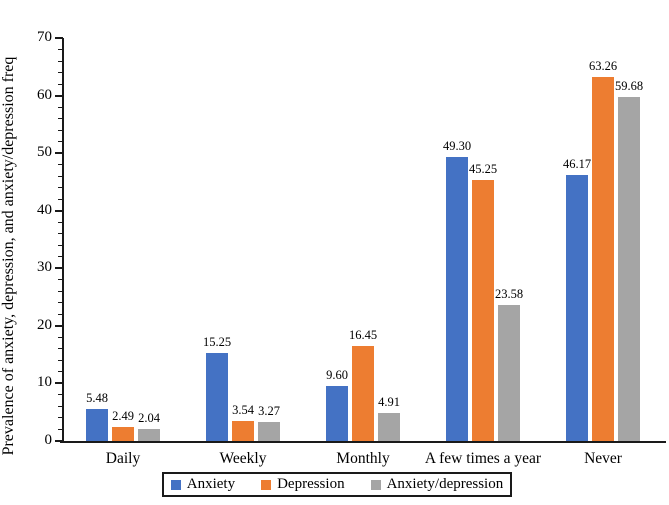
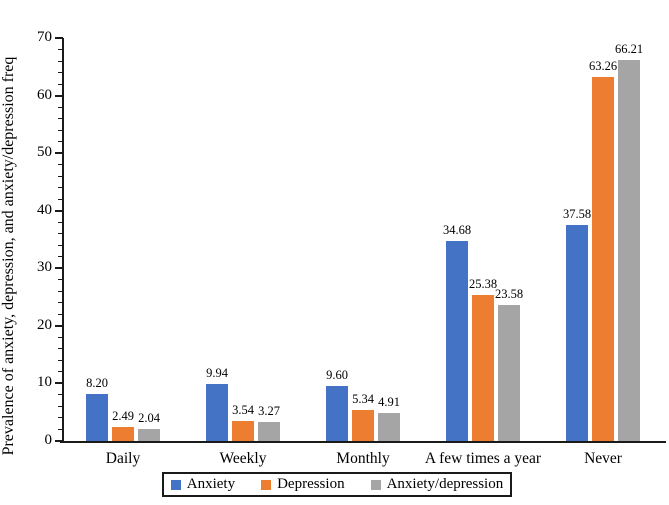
Anxiety/Daily: 5.48 -> 8.20
Anxiety/Weekly: 15.25 -> 9.94
Depression/Monthly: 16.45 -> 5.34
Anxiety/A few times a year: 49.30 -> 34.68
Depression/A few times a year: 45.25 -> 25.38
Anxiety/Never: 46.17 -> 37.58
Anxiety/depression/Never: 59.68 -> 66.21
